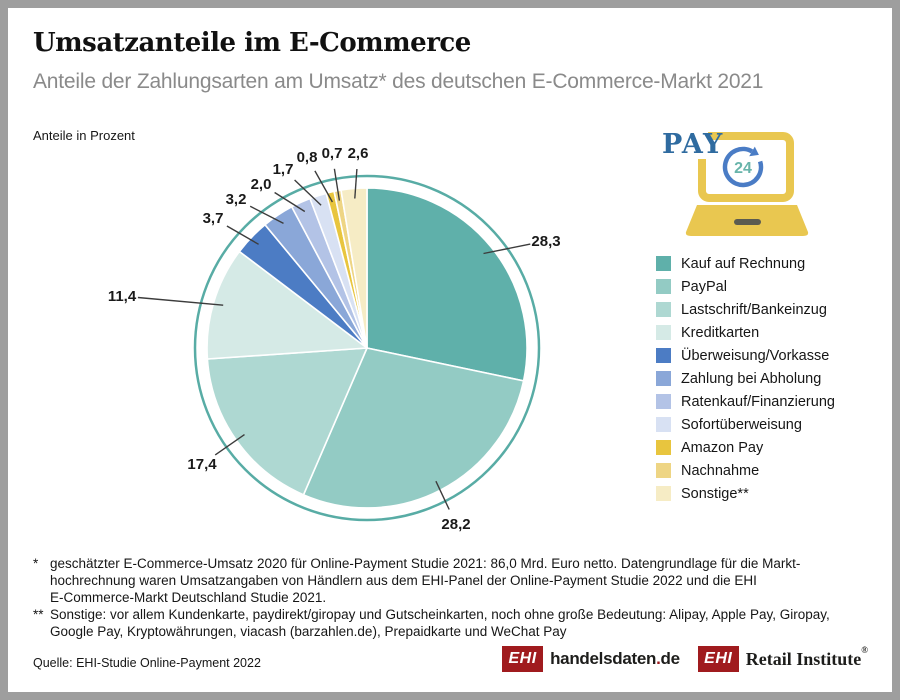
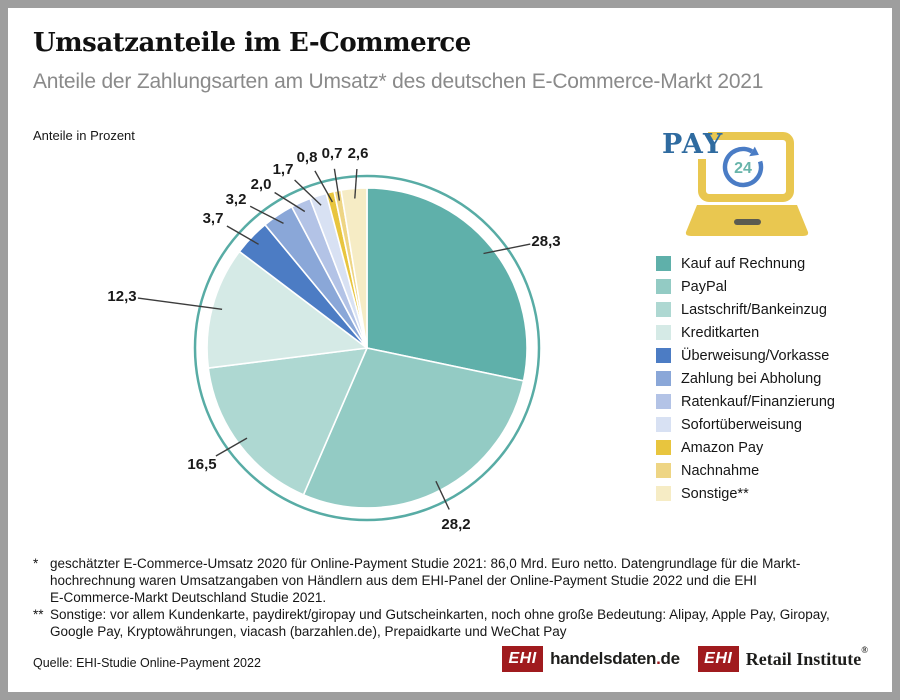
Lastschrift/Bankeinzug: 17,4 -> 16,5
Kreditkarten: 11,4 -> 12,3
